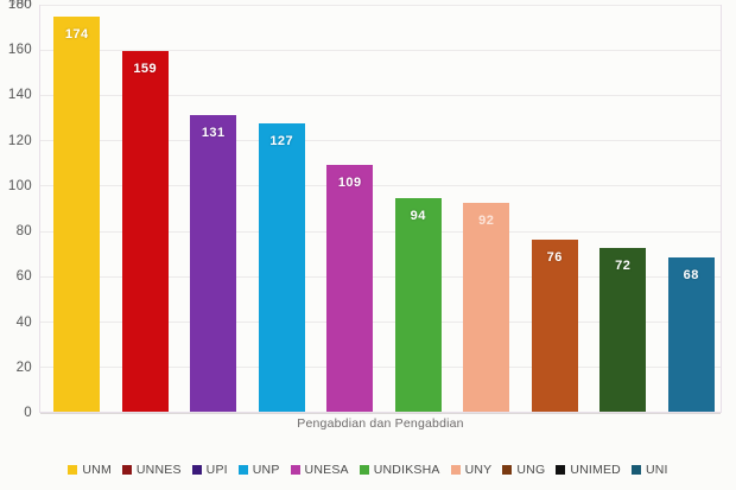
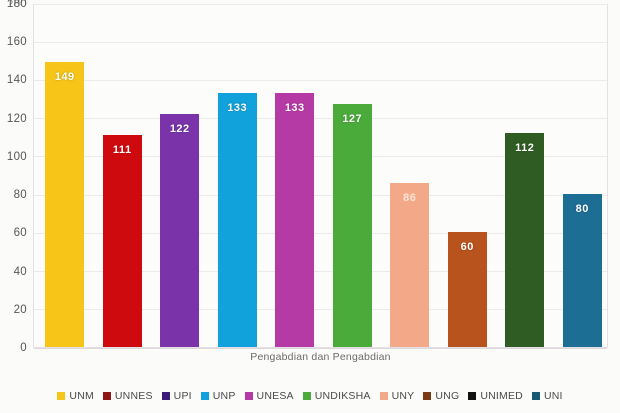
UNM: 174 -> 149
UNNES: 159 -> 111
UPI: 131 -> 122
UNP: 127 -> 133
UNESA: 109 -> 133
UNDIKSHA: 94 -> 127
UNY: 92 -> 86
UNG: 76 -> 60
UNIMED: 72 -> 112
UNI: 68 -> 80
